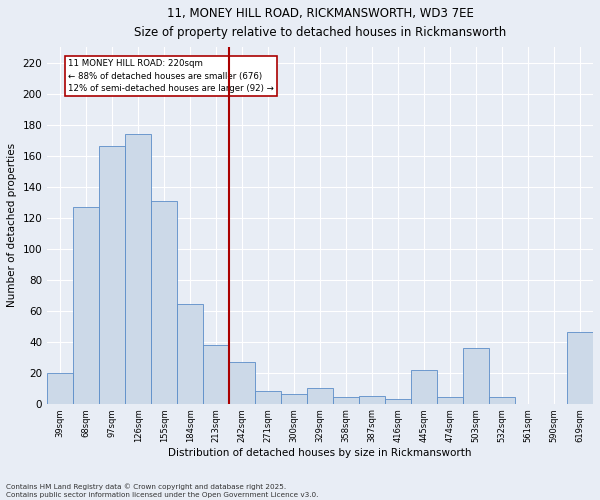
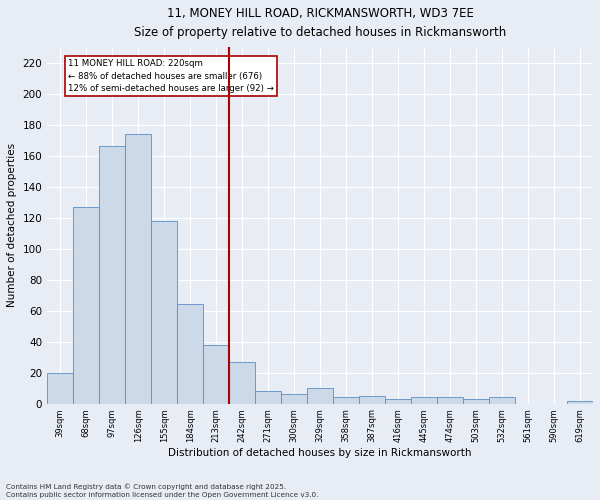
155sqm: 131 -> 118
445sqm: 22 -> 4
503sqm: 36 -> 3
619sqm: 46 -> 2
